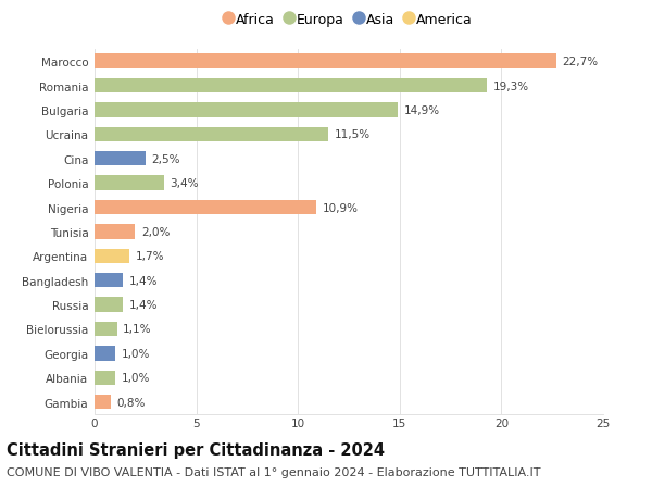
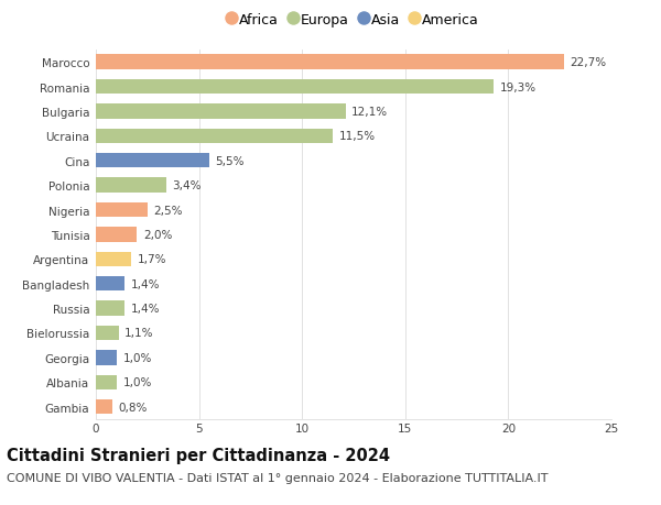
Bulgaria: 14,9% -> 12,1%
Cina: 2,5% -> 5,5%
Nigeria: 10,9% -> 2,5%
